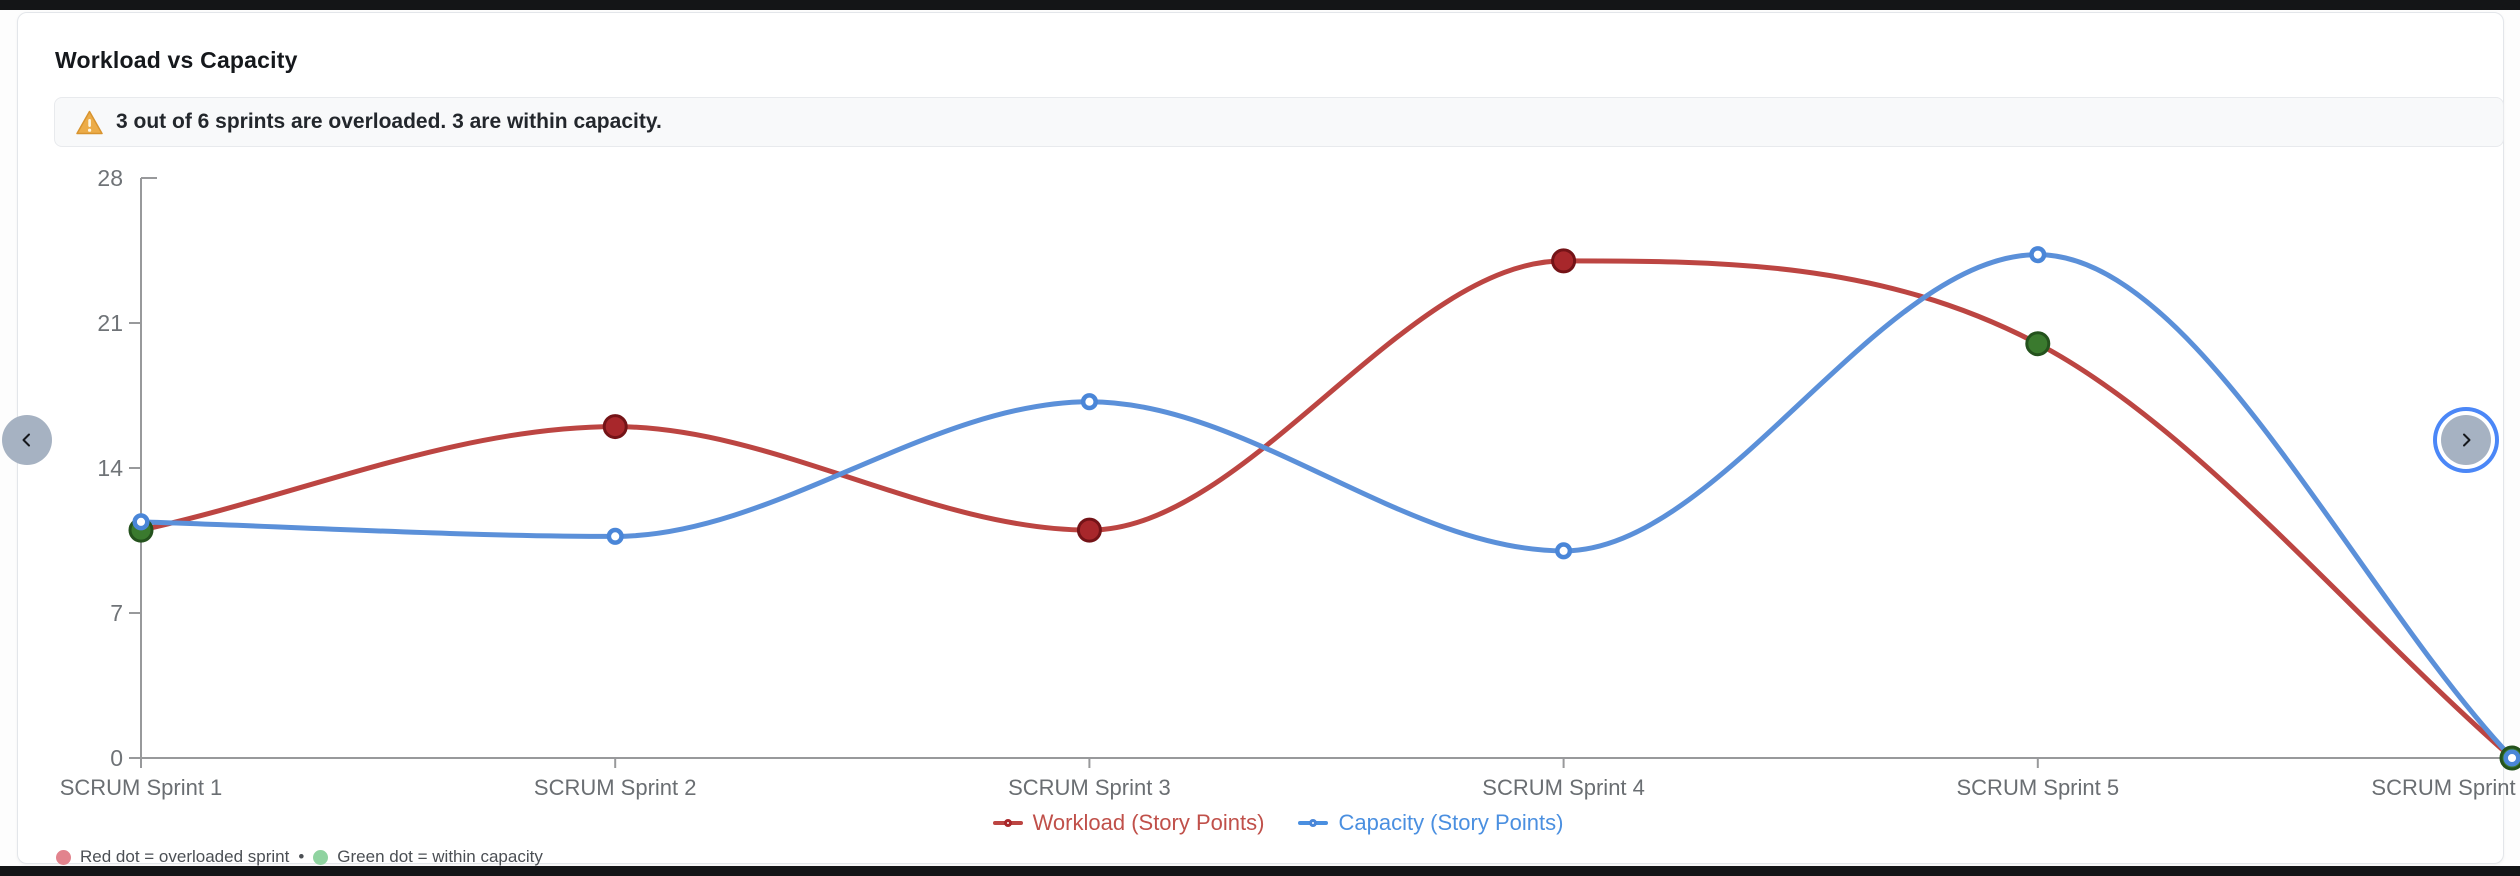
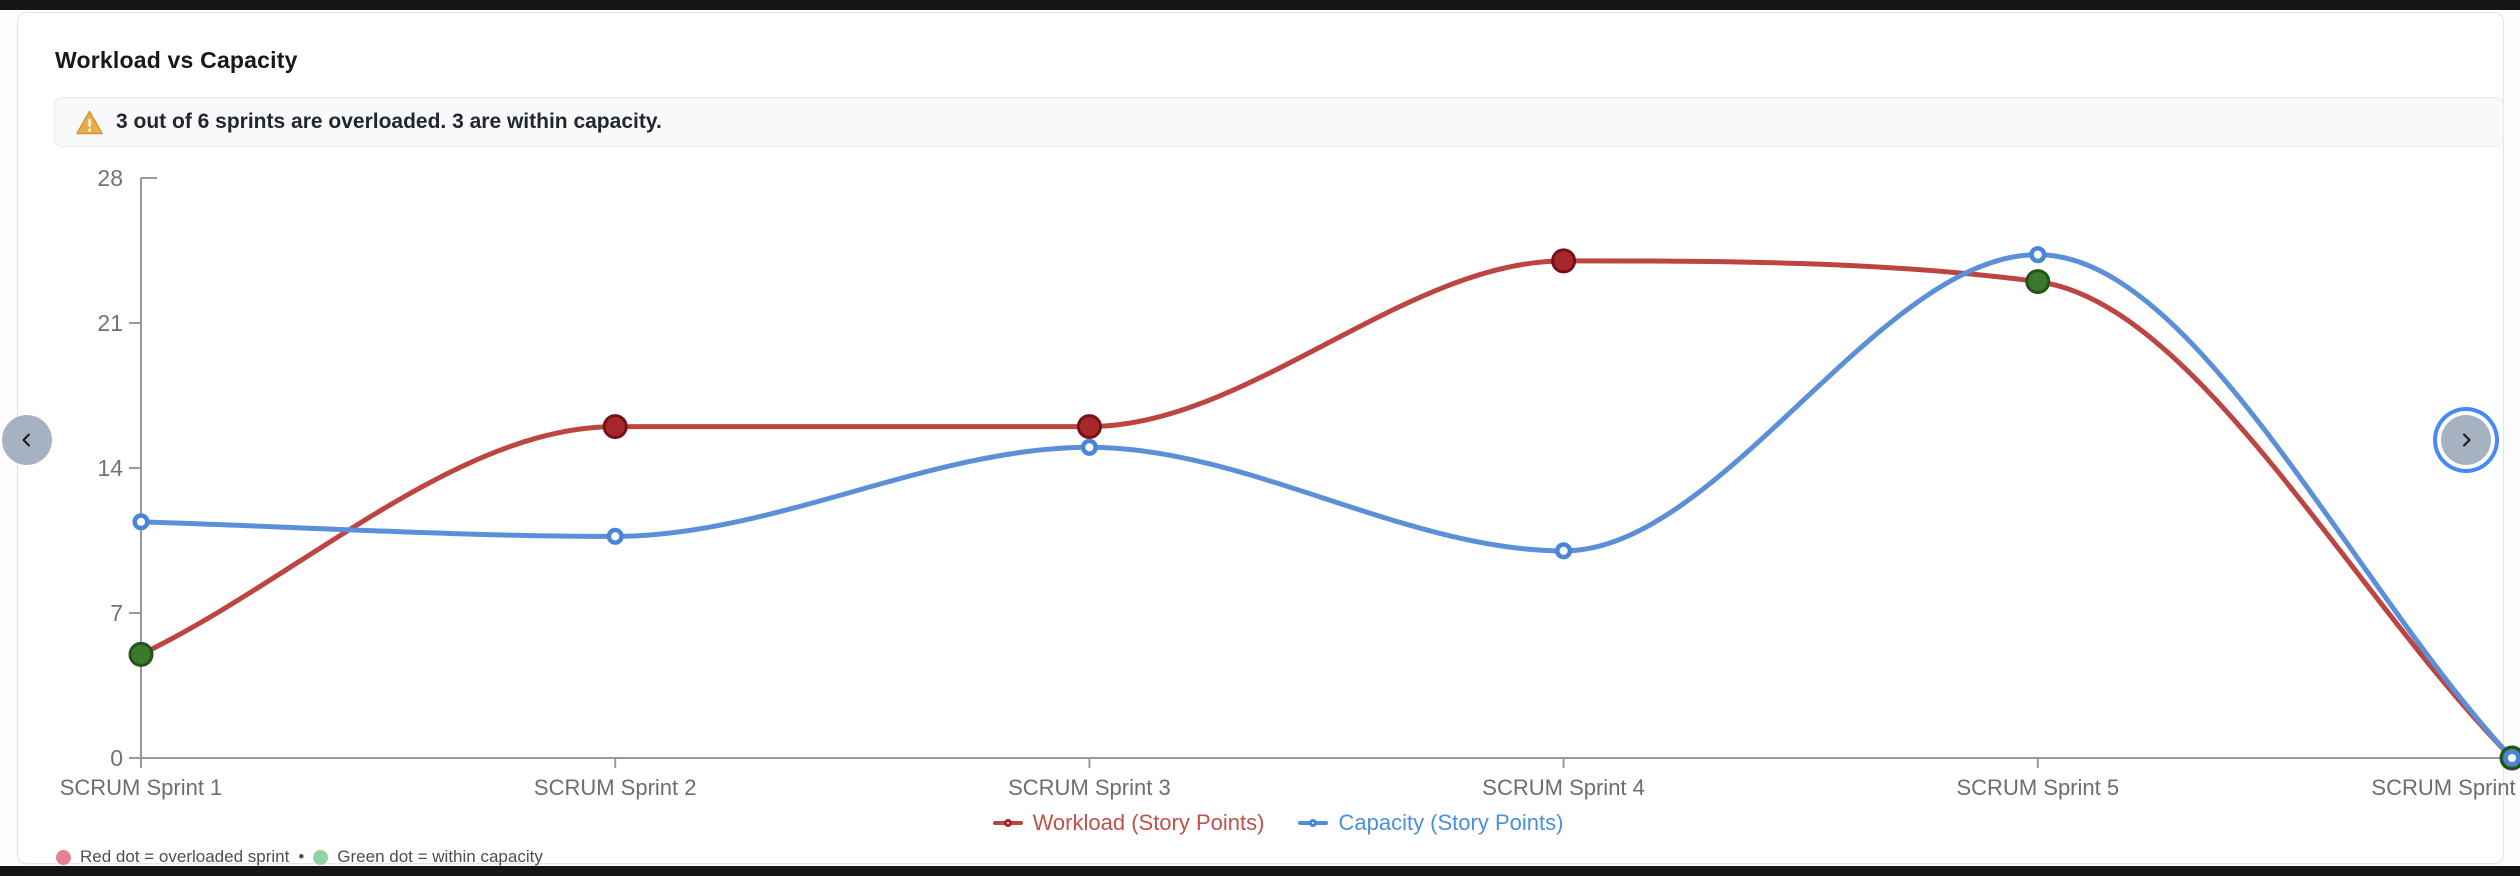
Workload (Story Points)/SCRUM Sprint 1: 11 -> 5
Workload (Story Points)/SCRUM Sprint 3: 11 -> 16
Capacity (Story Points)/SCRUM Sprint 3: 17.2 -> 15.0
Workload (Story Points)/SCRUM Sprint 5: 20 -> 23
